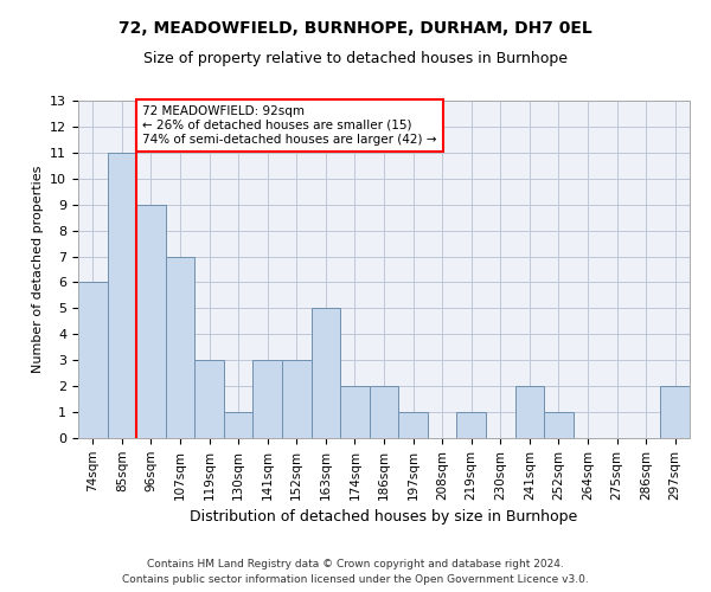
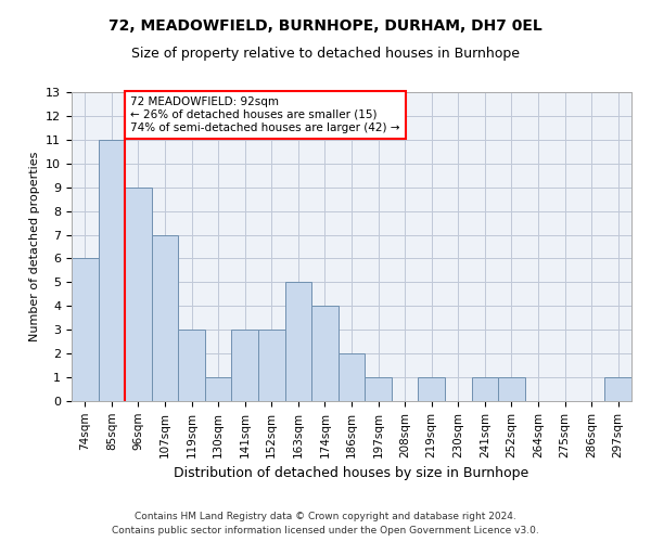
174sqm: 2 -> 4
241sqm: 2 -> 1
297sqm: 2 -> 1
